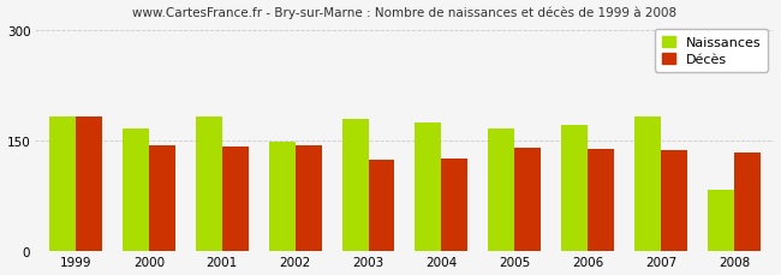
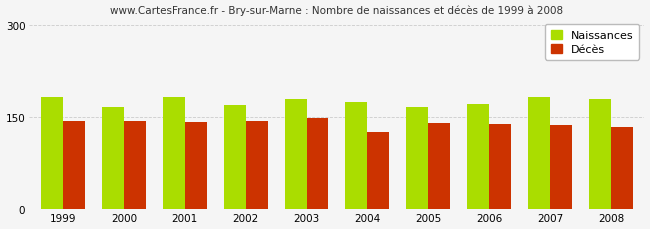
Décès/1999: 182 -> 144
Naissances/2002: 148 -> 169
Décès/2003: 124 -> 148
Naissances/2008: 84 -> 179
